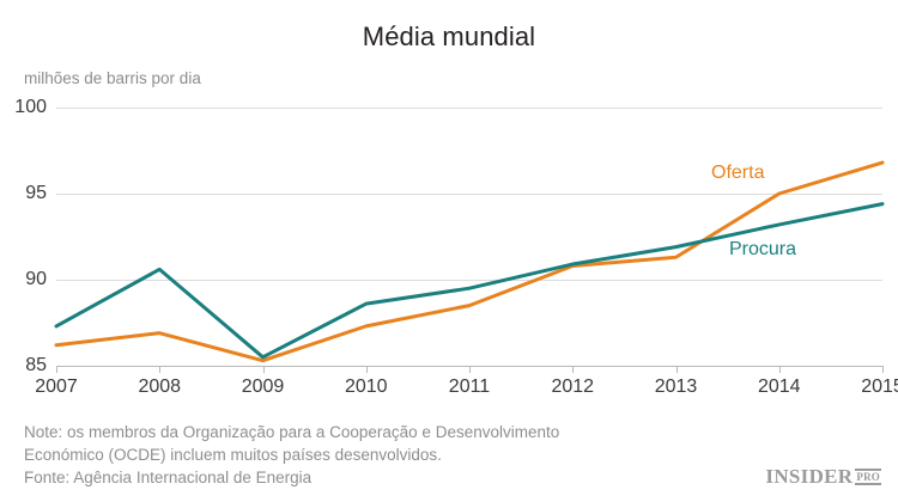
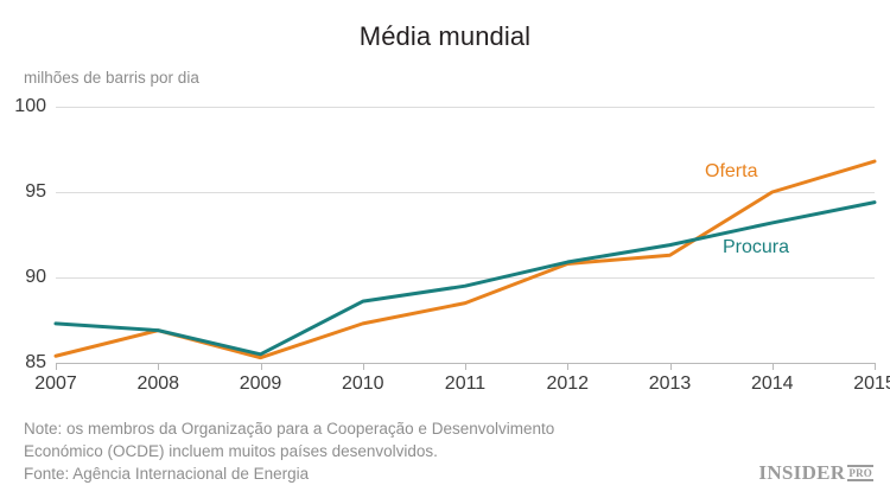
Oferta/2007: 86.2 -> 85.4
Procura/2008: 90.6 -> 86.9
